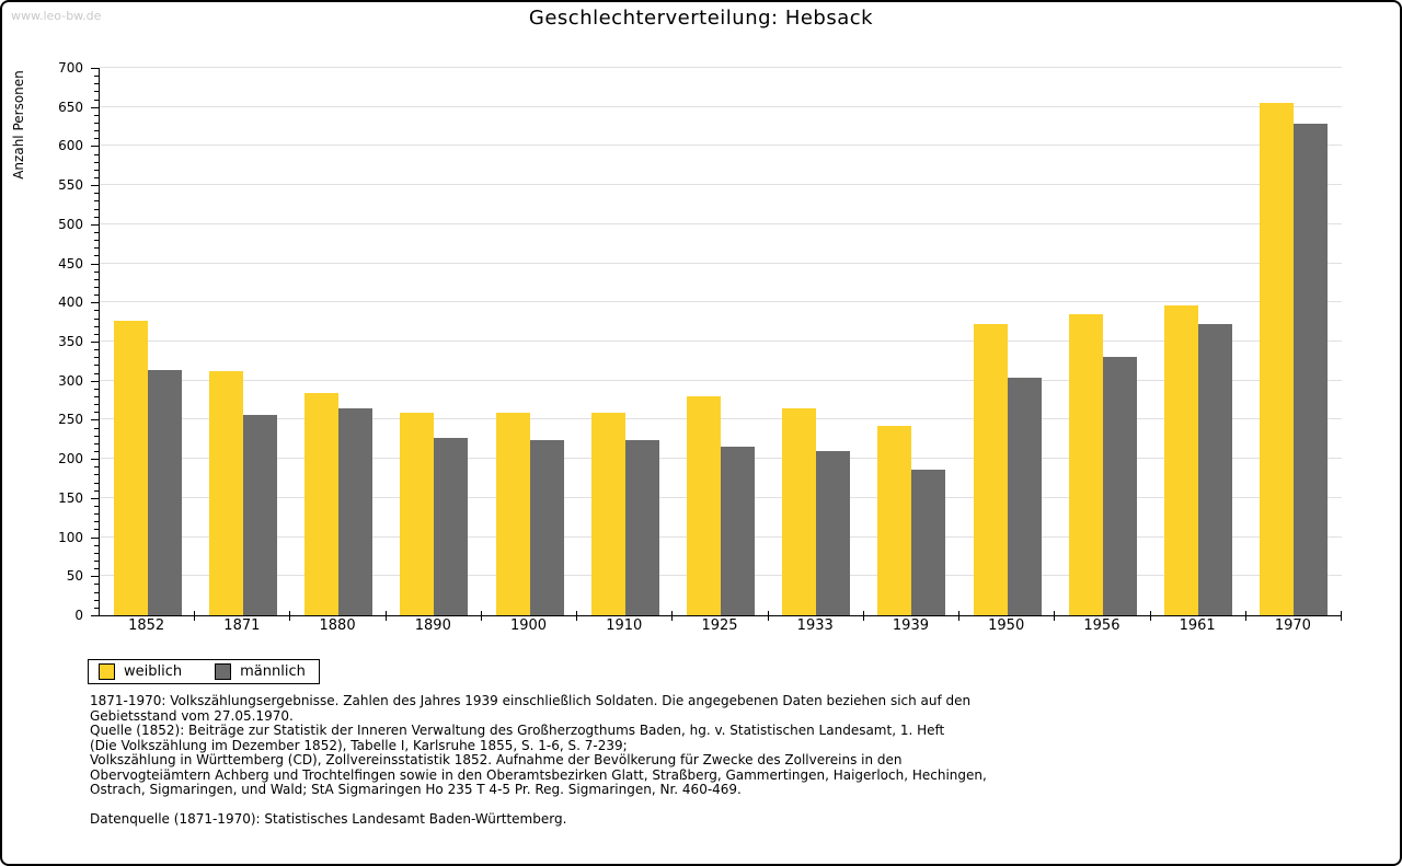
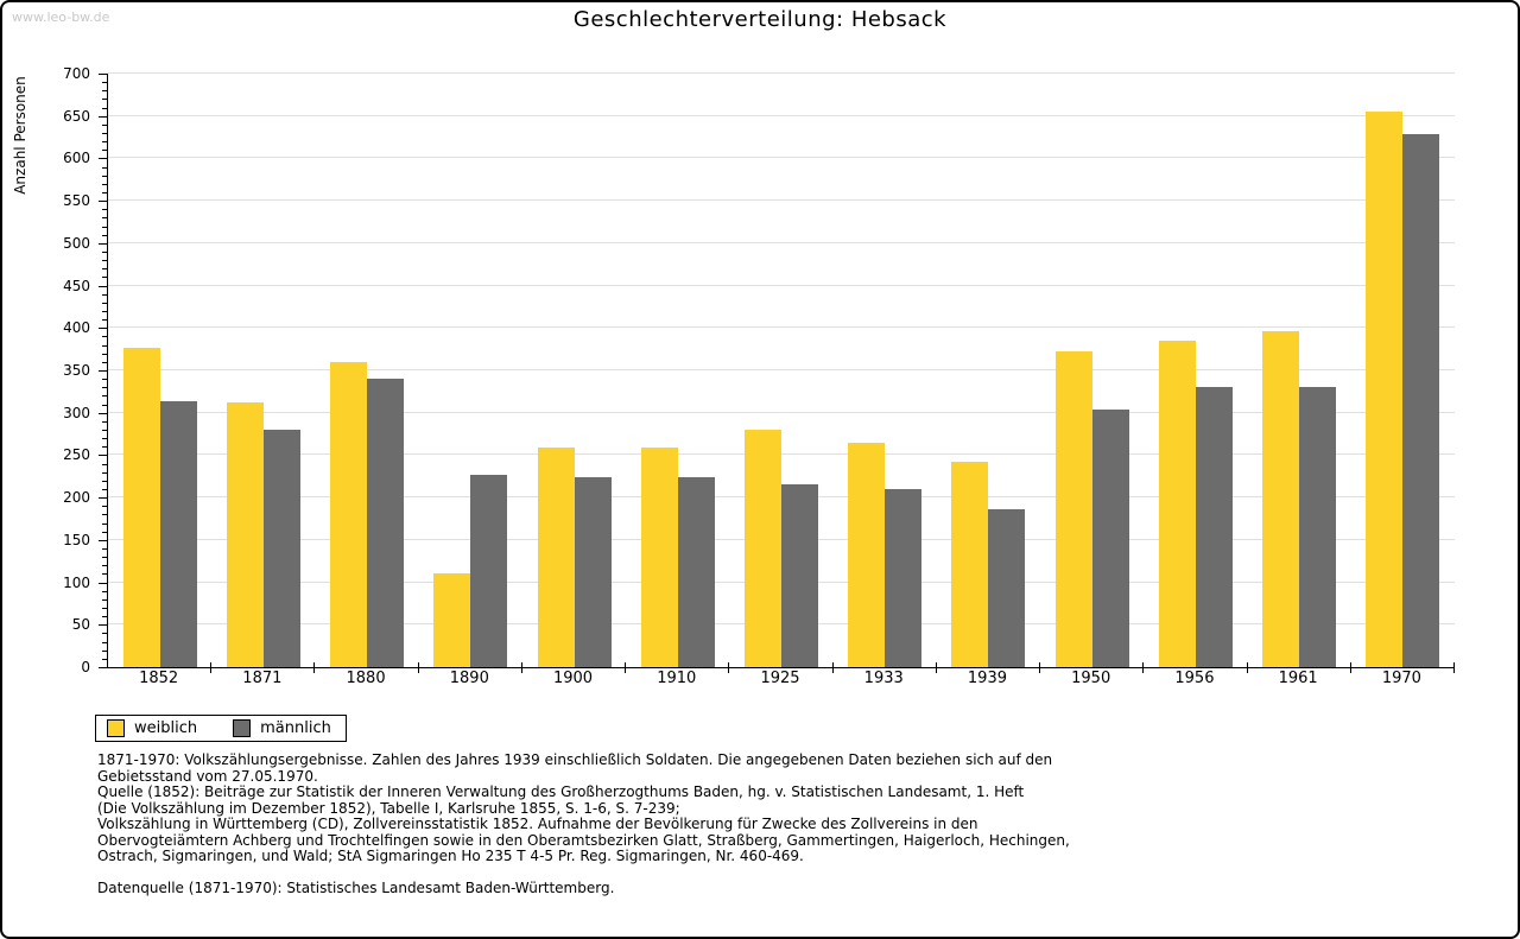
männlich/1871: 260 -> 280
weiblich/1880: 280 -> 360
männlich/1880: 260 -> 340
weiblich/1890: 260 -> 110
männlich/1961: 370 -> 330
